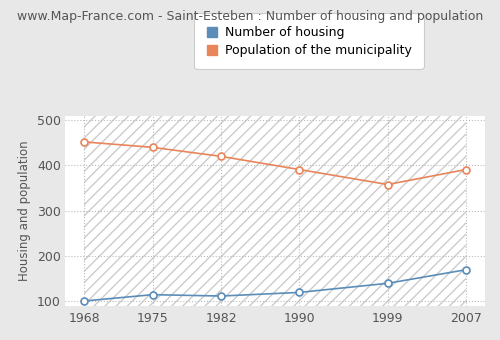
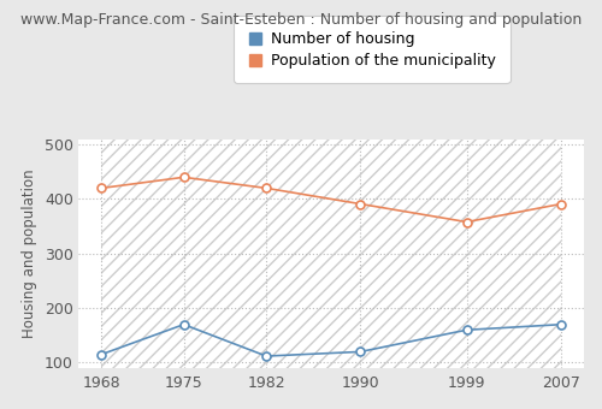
Number of housing/1968: 101 -> 115
Population of the municipality/1968: 452 -> 420
Number of housing/1975: 115 -> 170
Number of housing/1999: 140 -> 160
